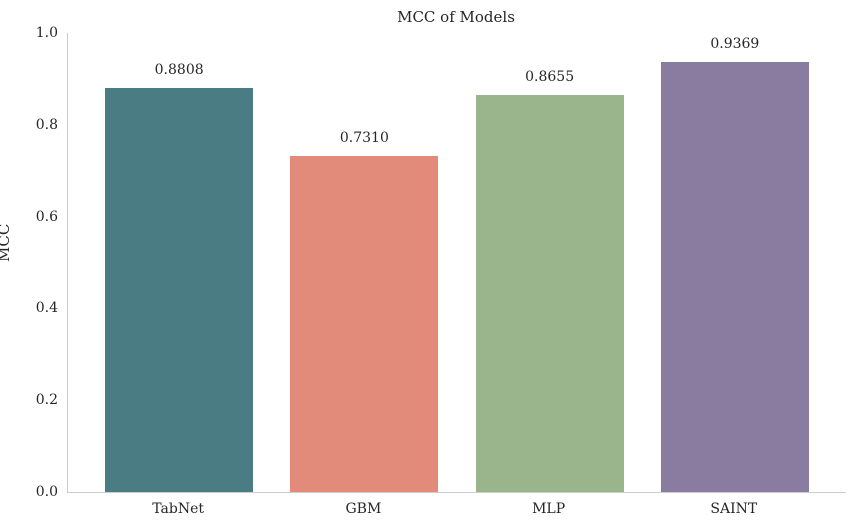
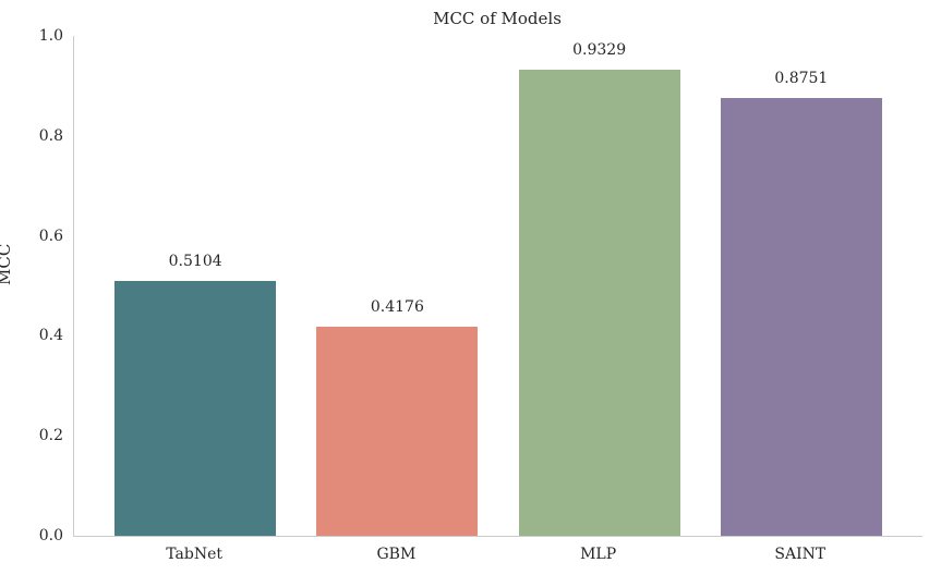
TabNet: 0.8808 -> 0.5104
GBM: 0.7310 -> 0.4176
MLP: 0.8655 -> 0.9329
SAINT: 0.9369 -> 0.8751
